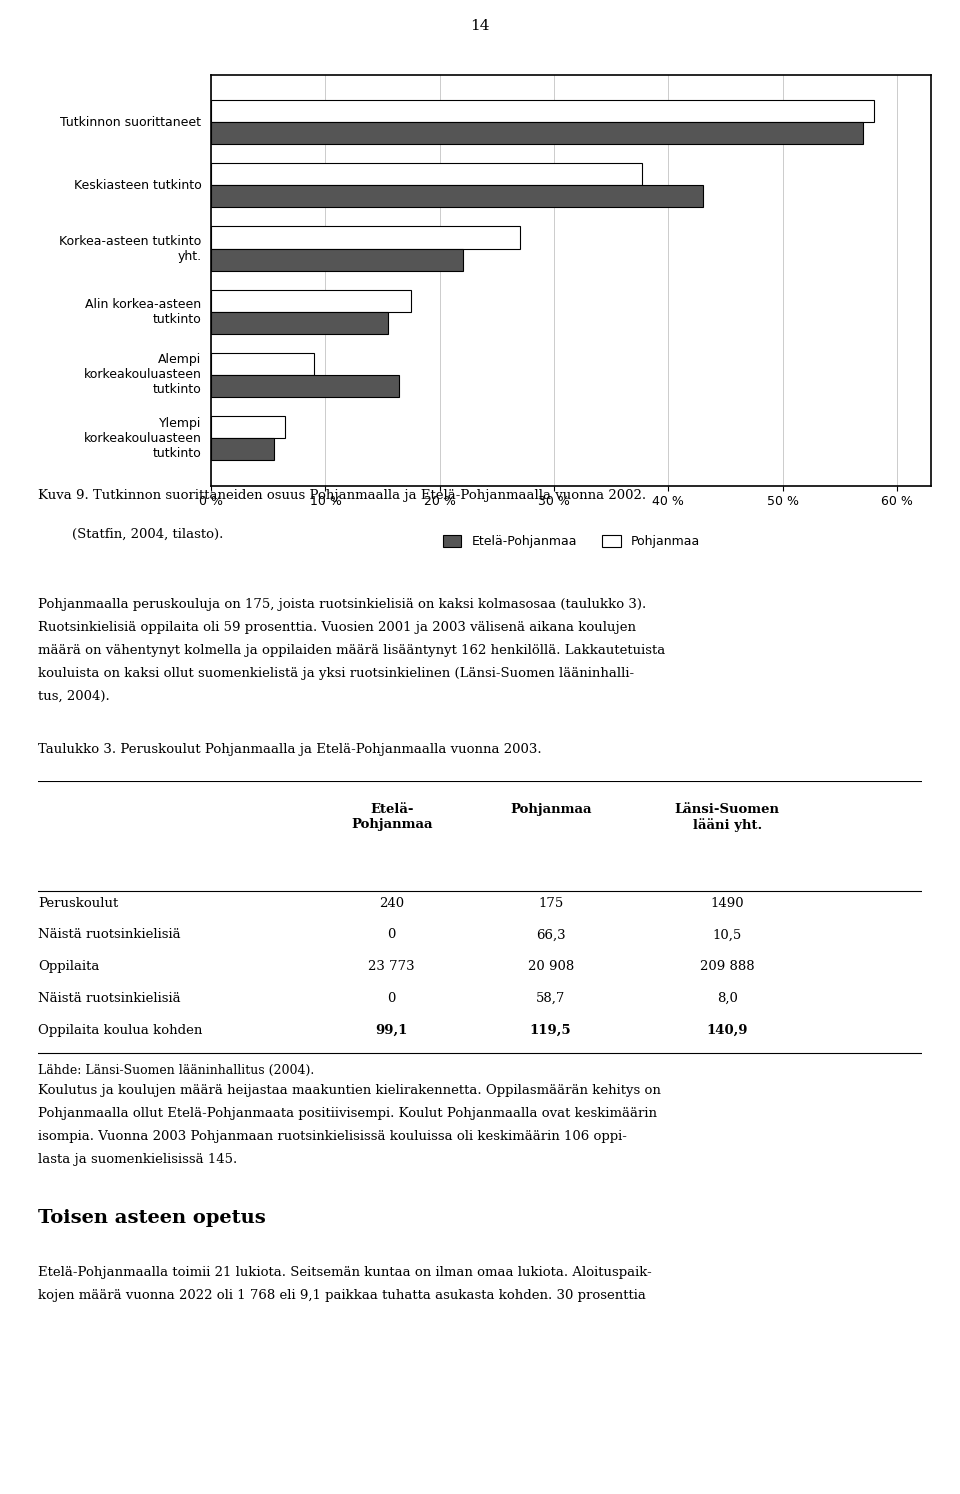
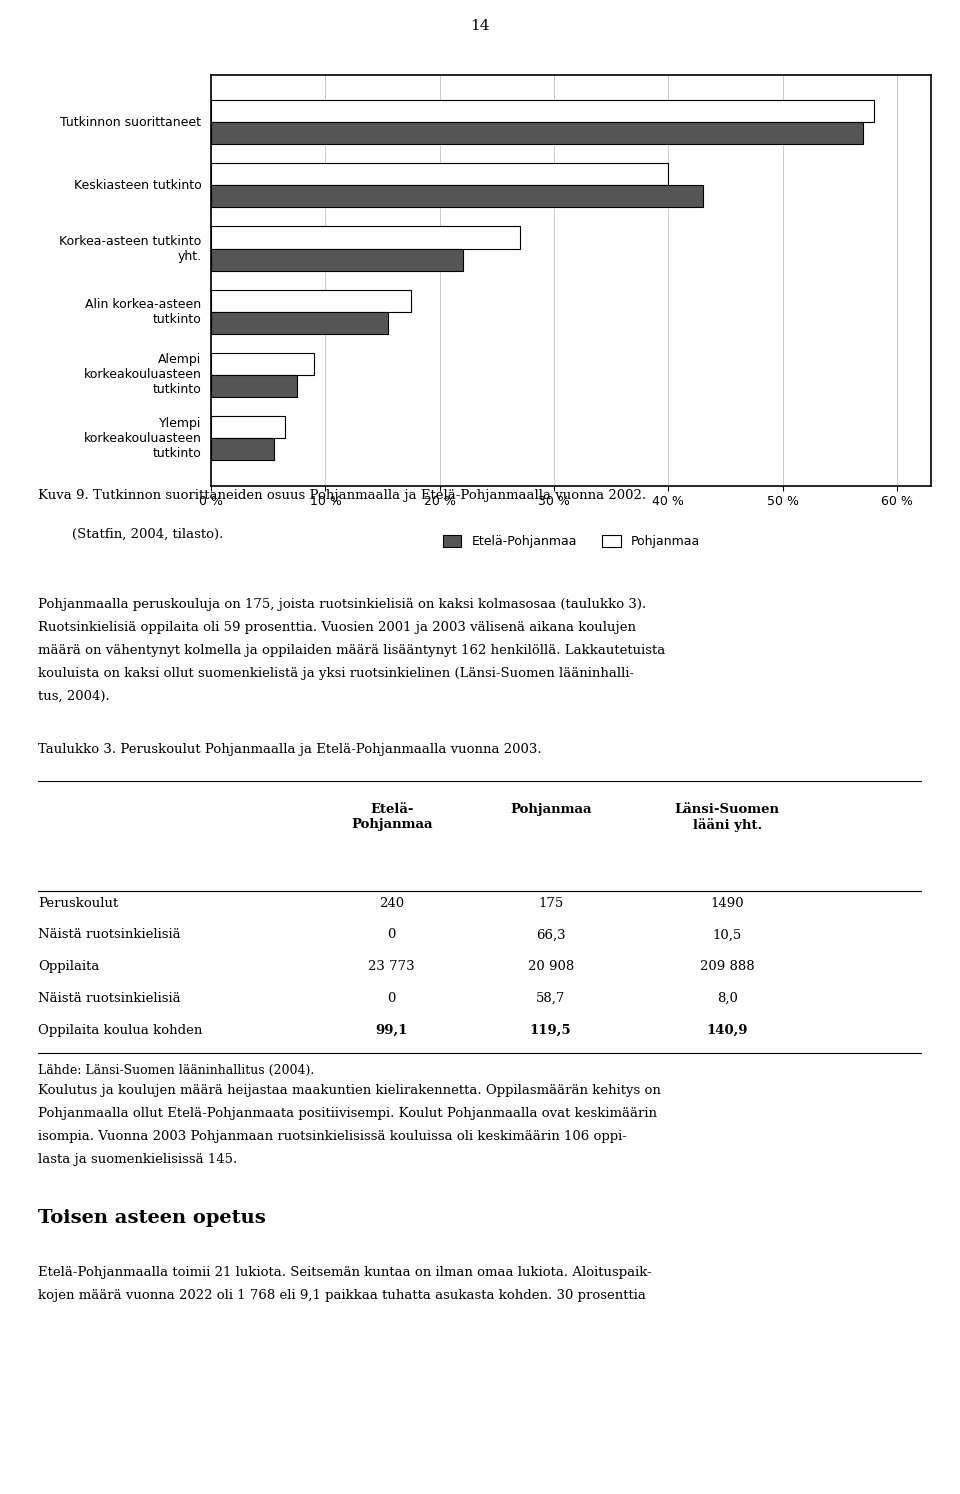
Pohjanmaa/Keskiasteen tutkinto: 37.7 % -> 40.0 %
Etelä-Pohjanmaa/Alempi korkeakouluasteen tutkinto: 16.4 % -> 7.5 %
